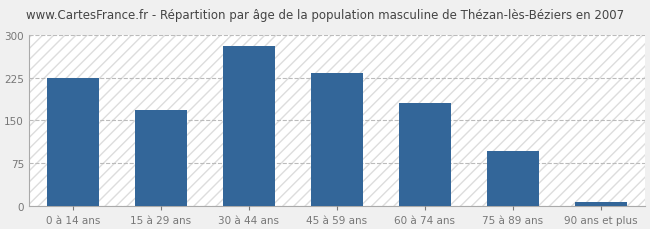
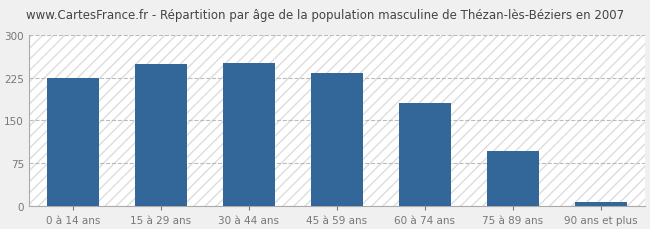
15 à 29 ans: 168 -> 248
30 à 44 ans: 281 -> 250
